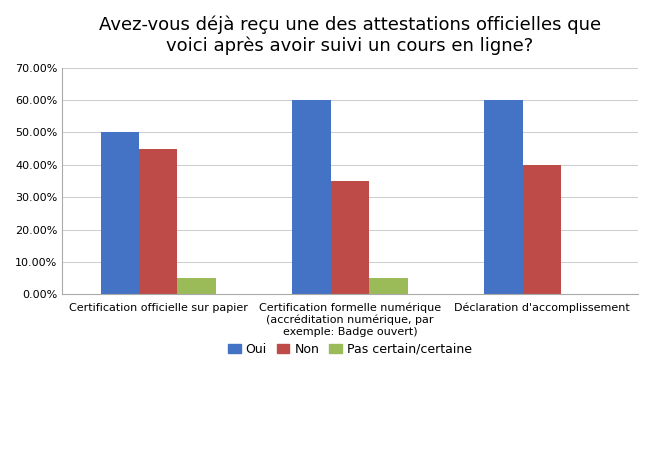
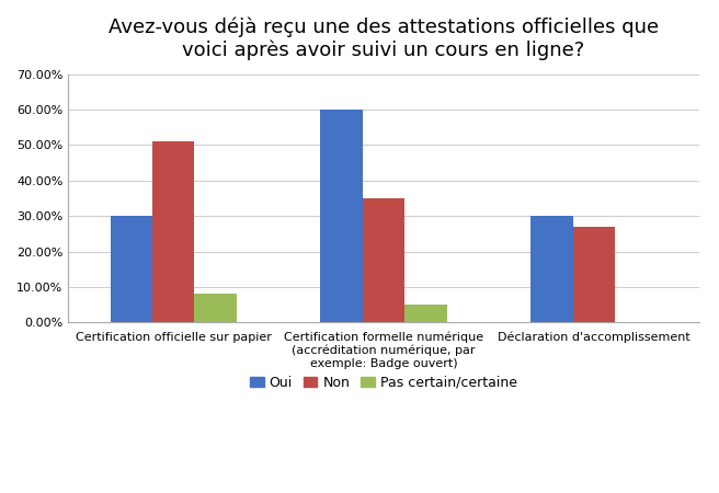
Oui/Certification officielle sur papier: 50% -> 30%
Non/Certification officielle sur papier: 45% -> 51%
Pas certain/certaine/Certification officielle sur papier: 5% -> 8%
Oui/Déclaration d'accomplissement: 60% -> 30%
Non/Déclaration d'accomplissement: 40% -> 27%
